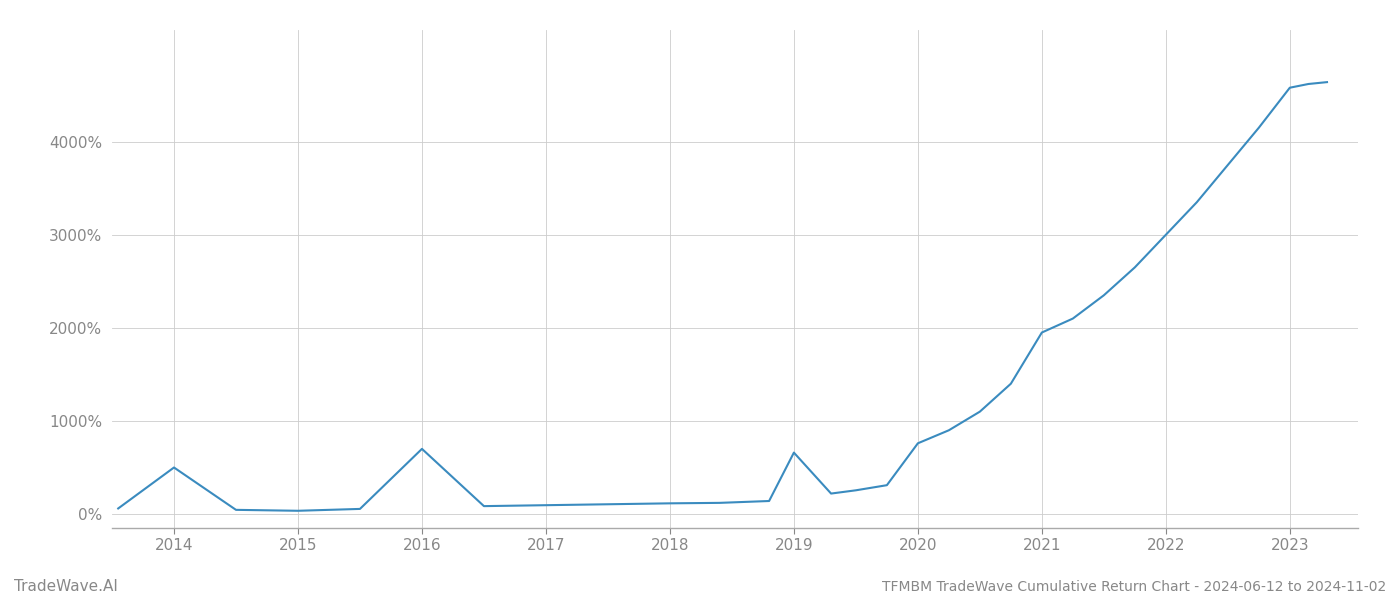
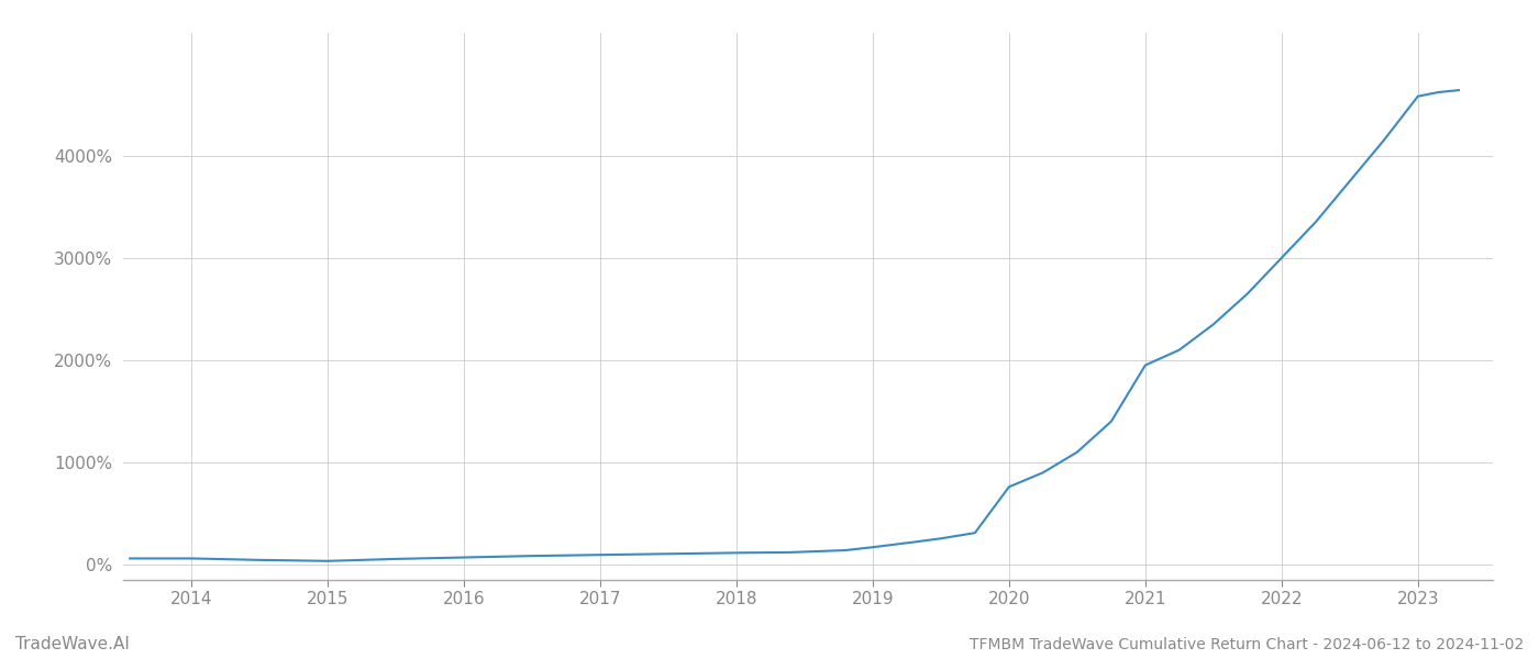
2014: 500% -> 60%
2016: 700% -> 70%
2019: 660% -> 170%
